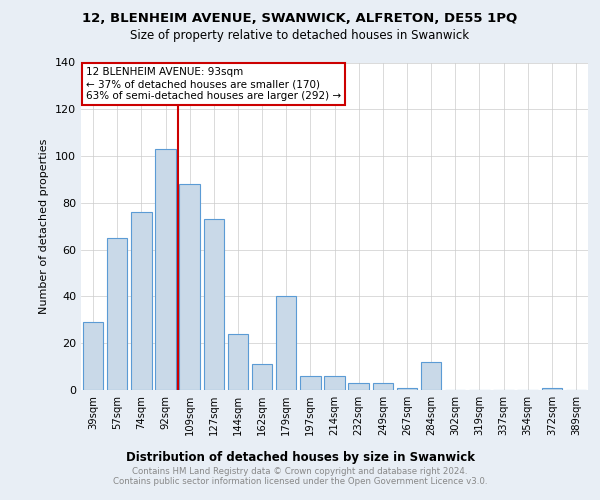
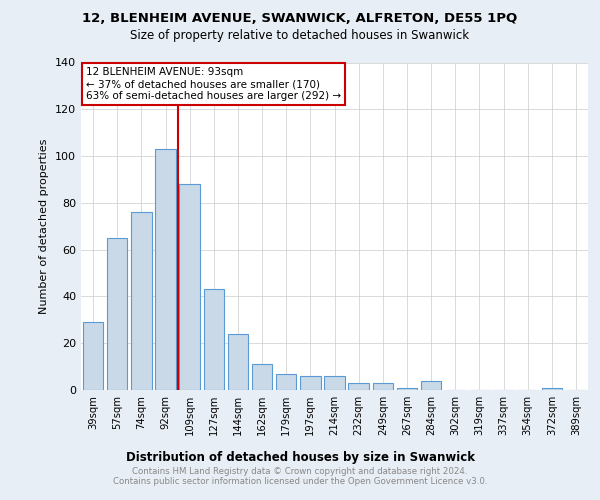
127sqm: 73 -> 43
179sqm: 40 -> 7
284sqm: 12 -> 4
